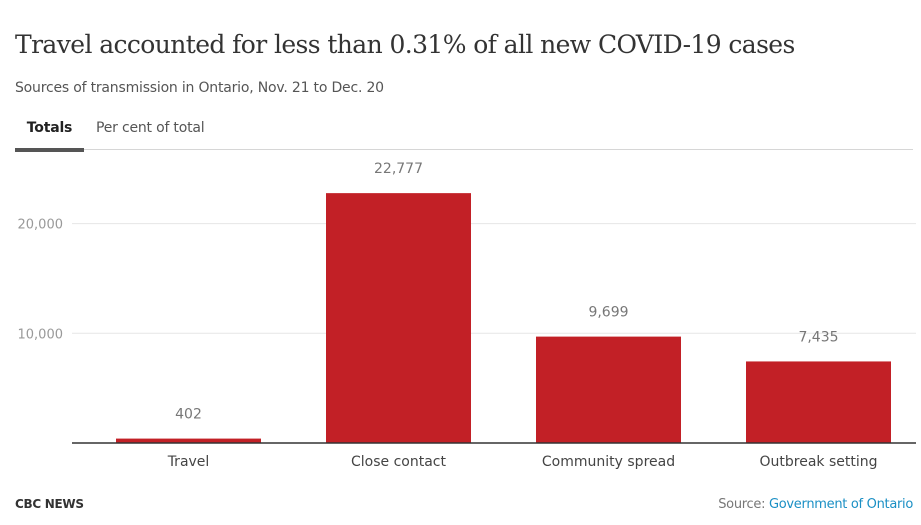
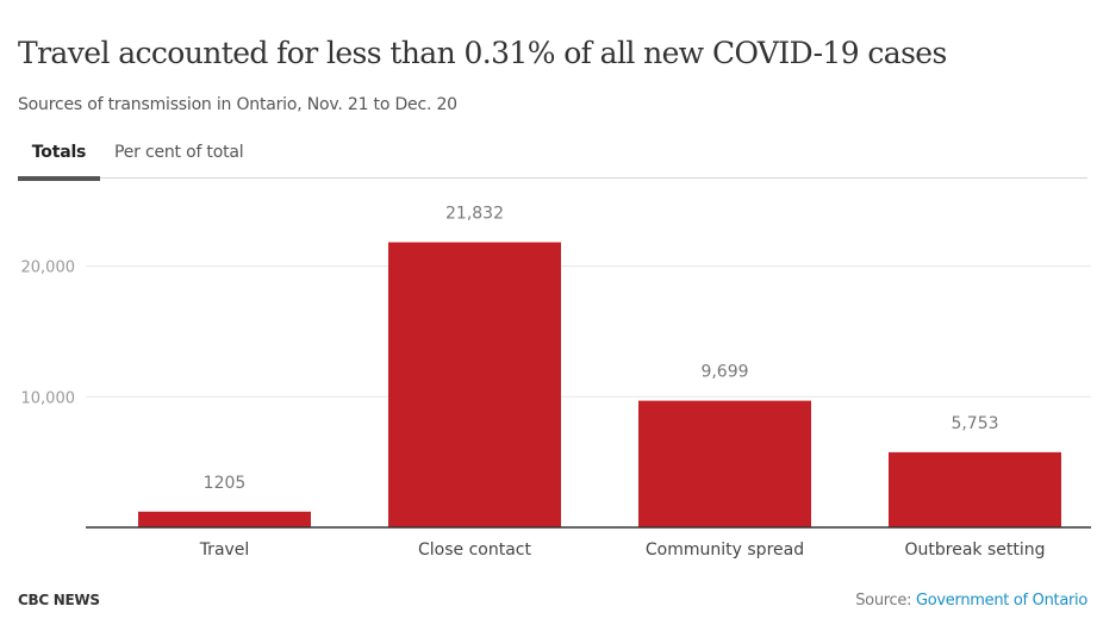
Travel: 402 -> 1205
Close contact: 22,777 -> 21,832
Outbreak setting: 7,435 -> 5,753
